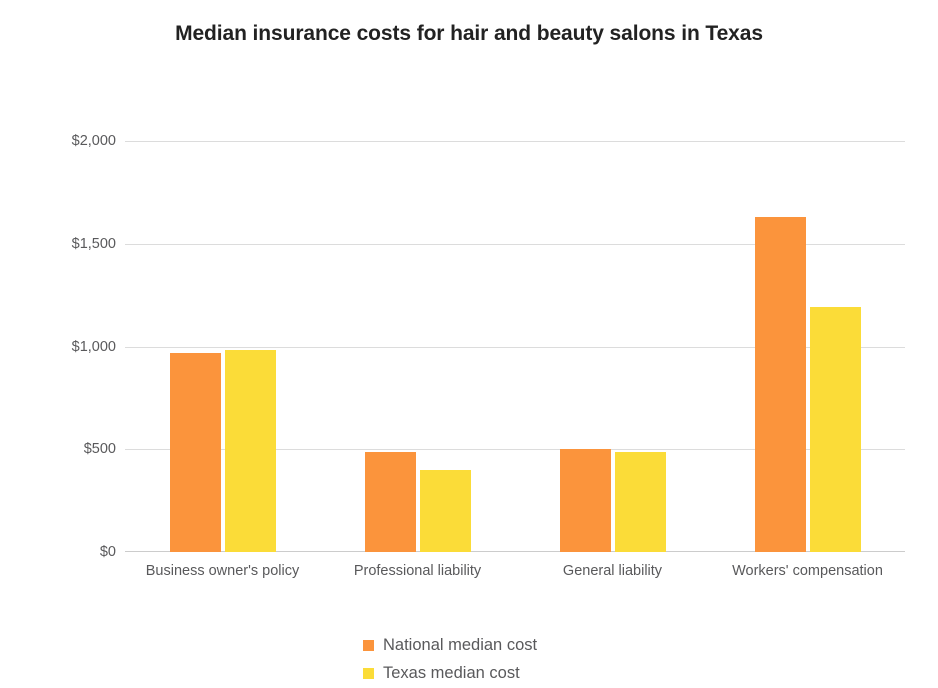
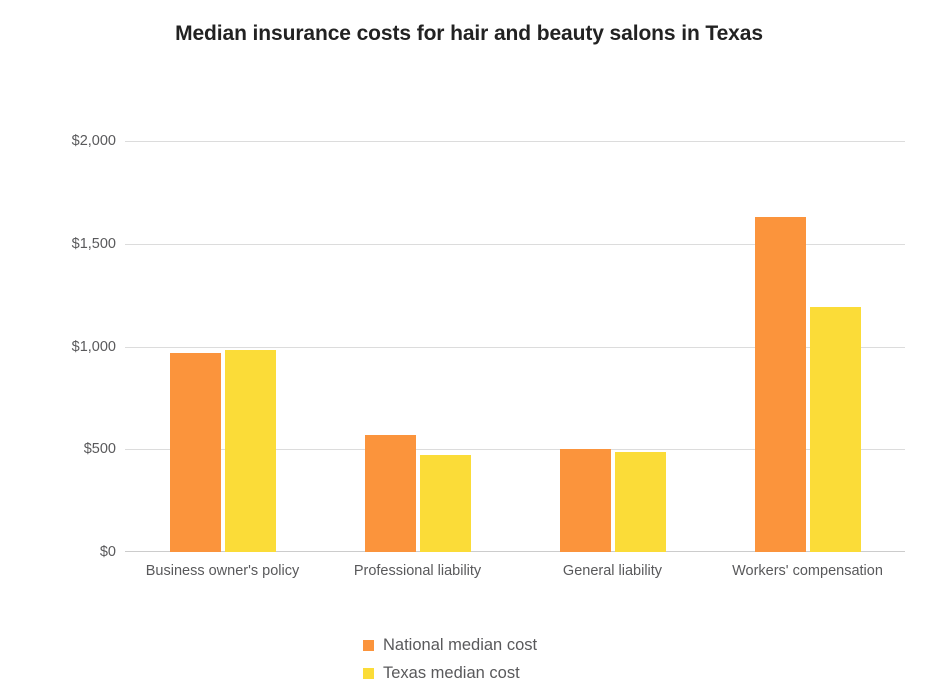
National median cost/Professional liability: $480 -> $570
Texas median cost/Professional liability: $400 -> $470
